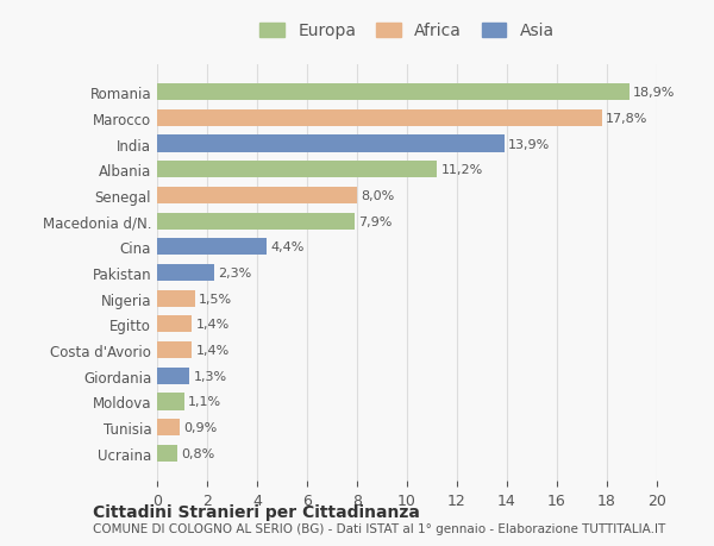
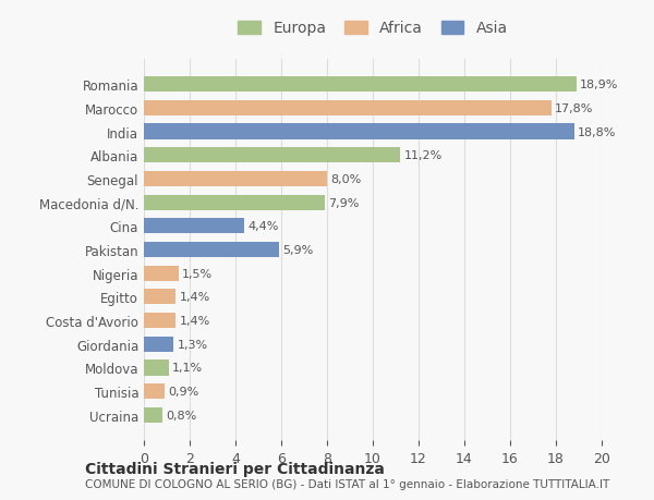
India: 13,9% -> 18,8%
Pakistan: 2,3% -> 5,9%
